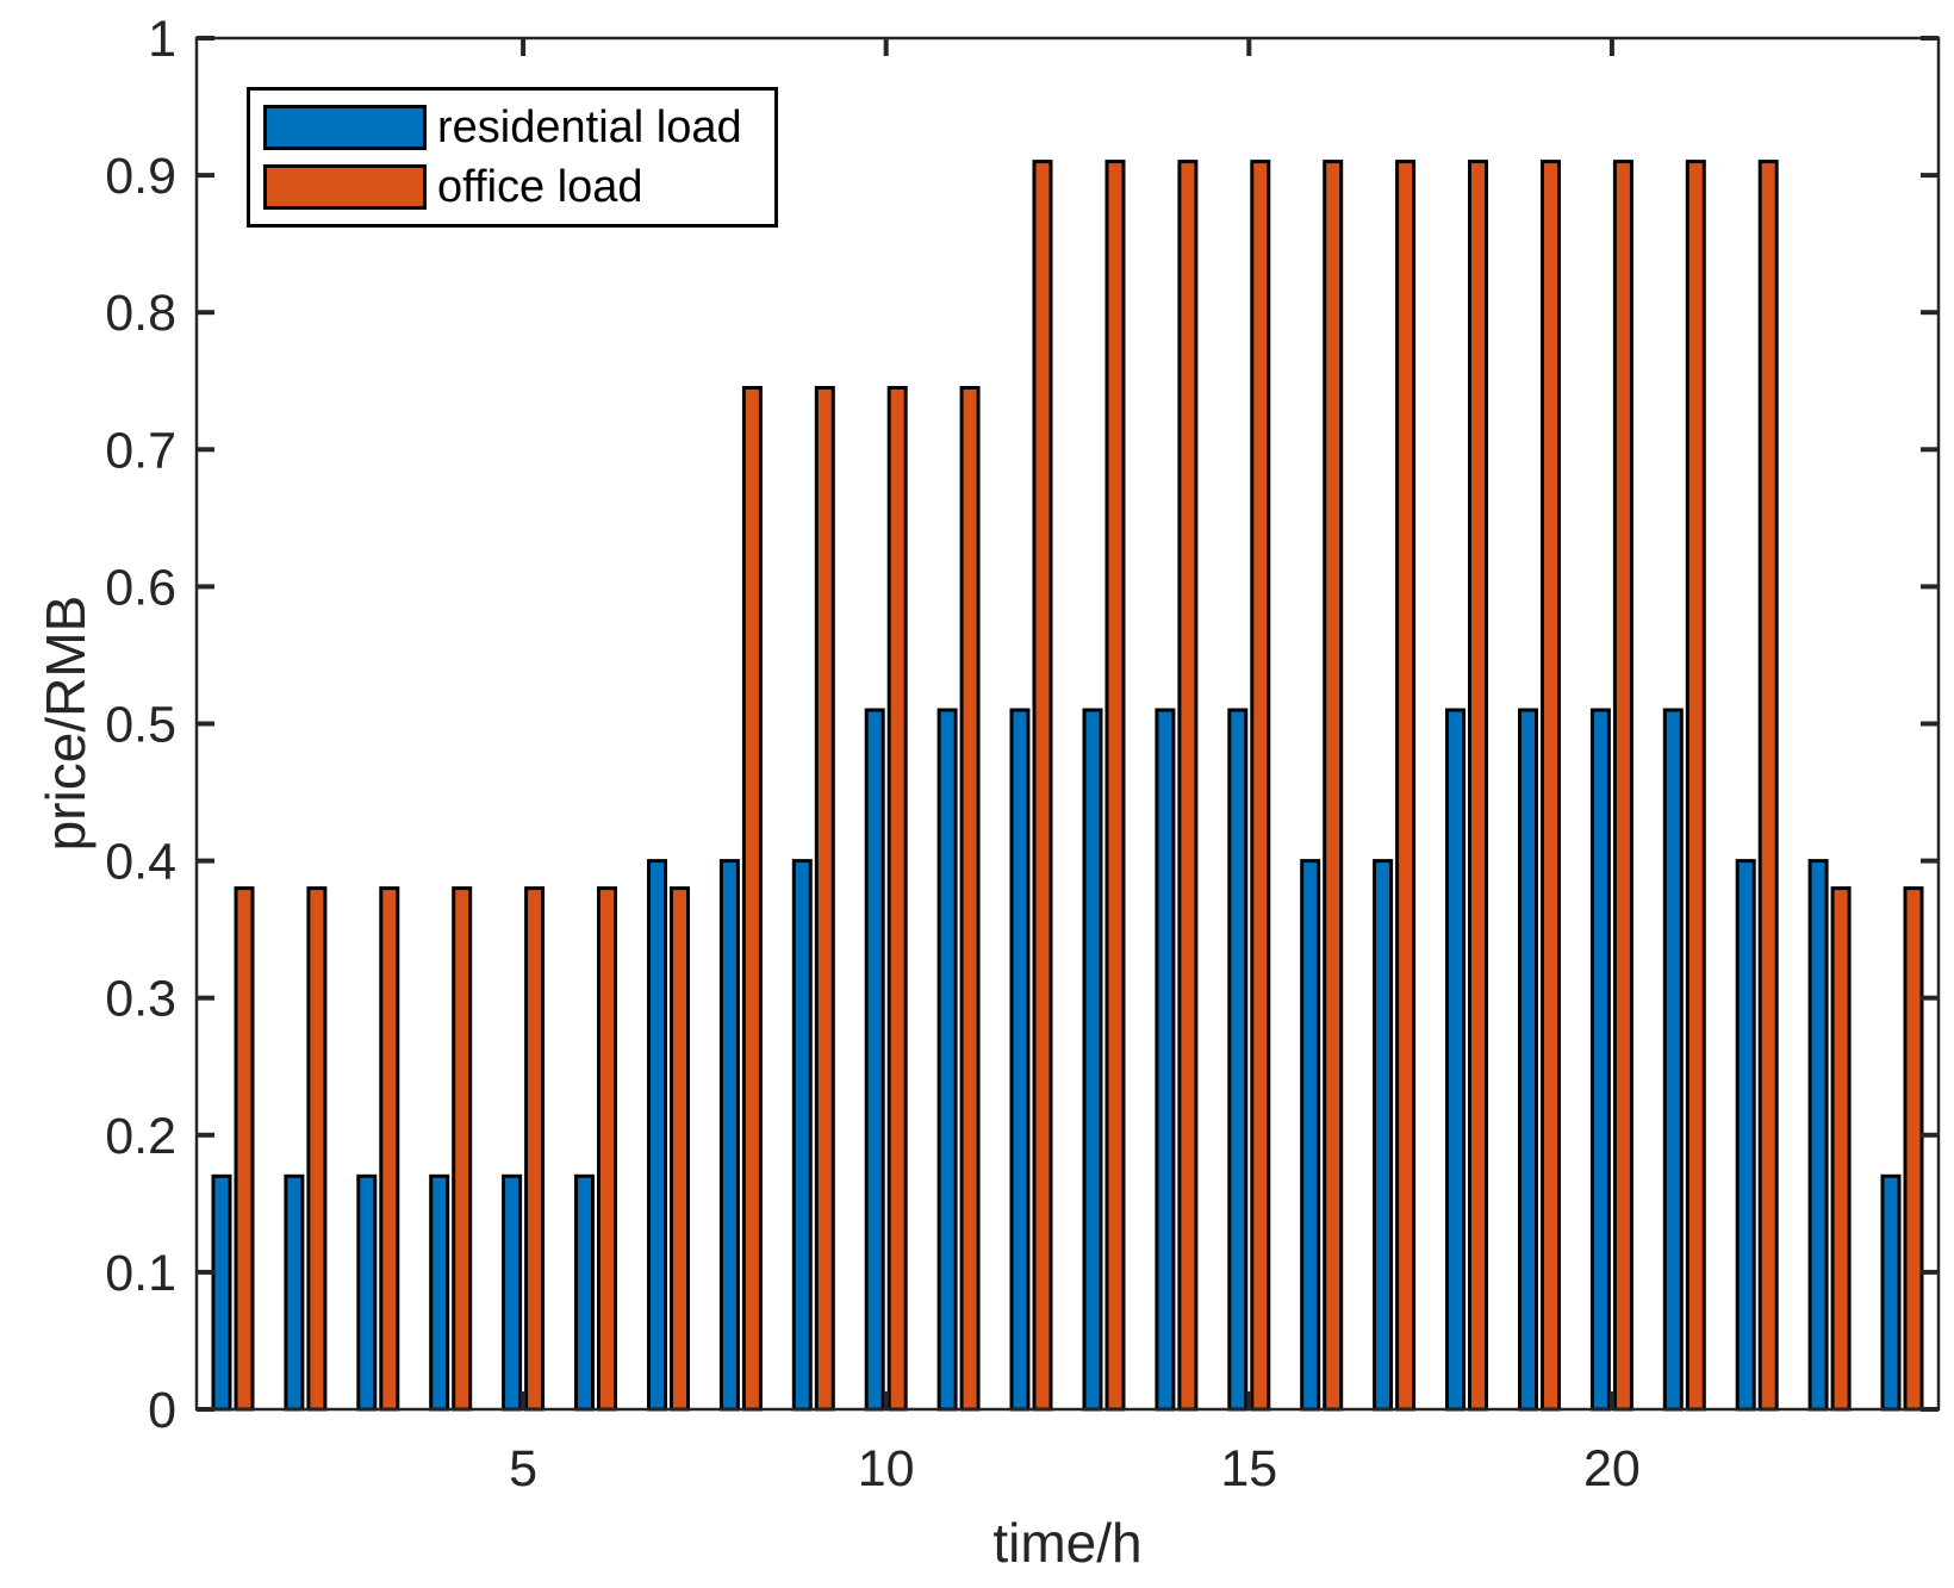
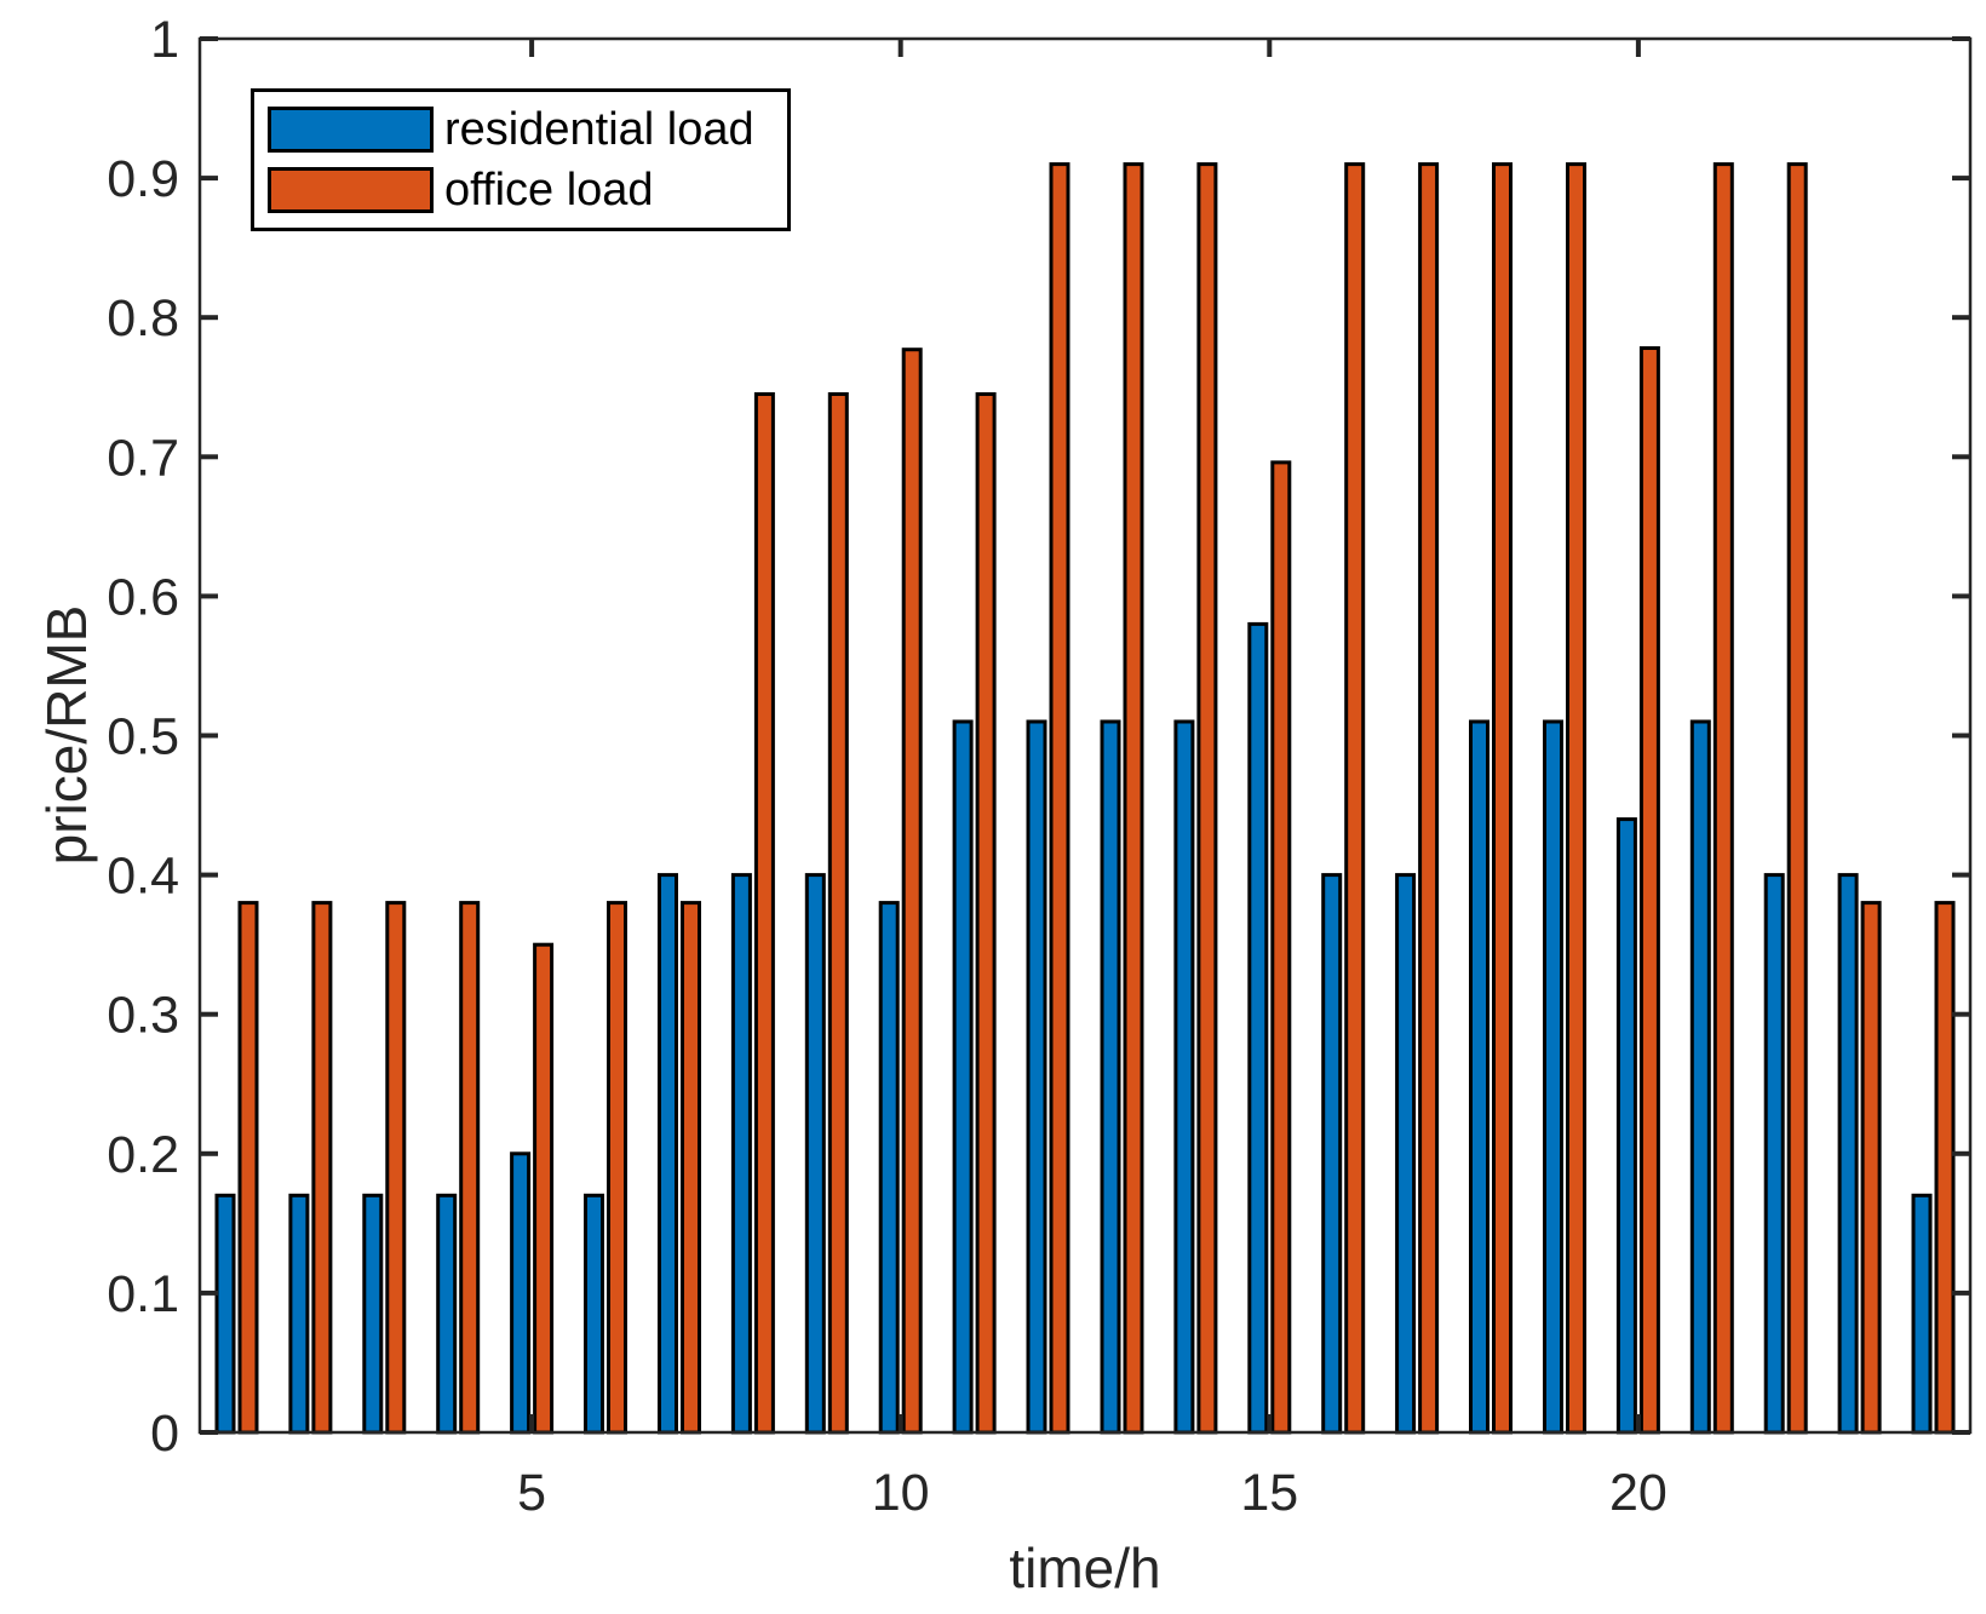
residential load/5: 0.17 -> 0.20
office load/5: 0.380 -> 0.350
residential load/10: 0.51 -> 0.38
office load/10: 0.745 -> 0.777
residential load/15: 0.51 -> 0.58
office load/15: 0.910 -> 0.696
residential load/20: 0.51 -> 0.44
office load/20: 0.910 -> 0.778
